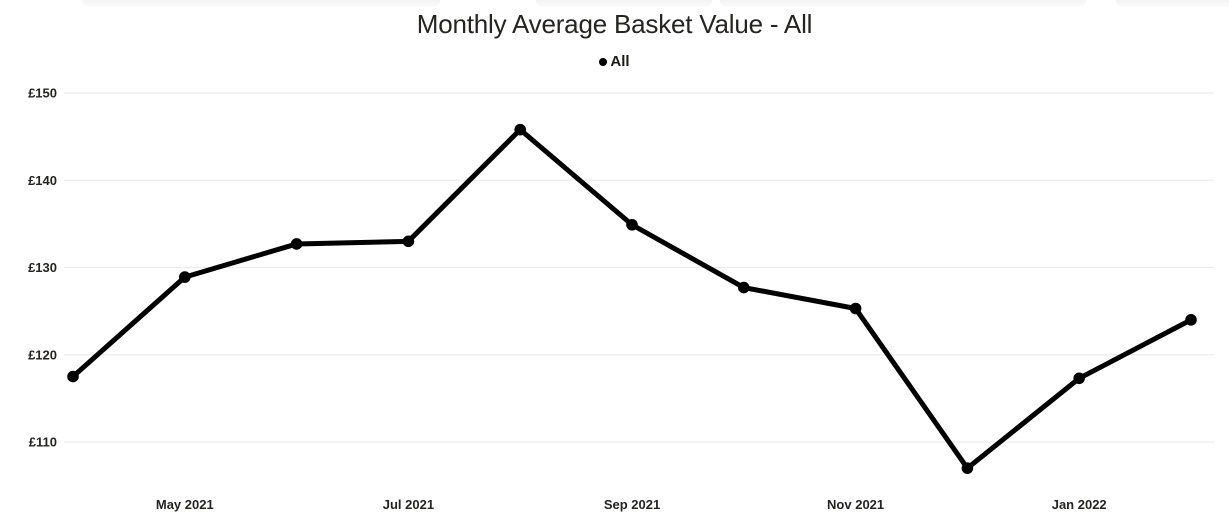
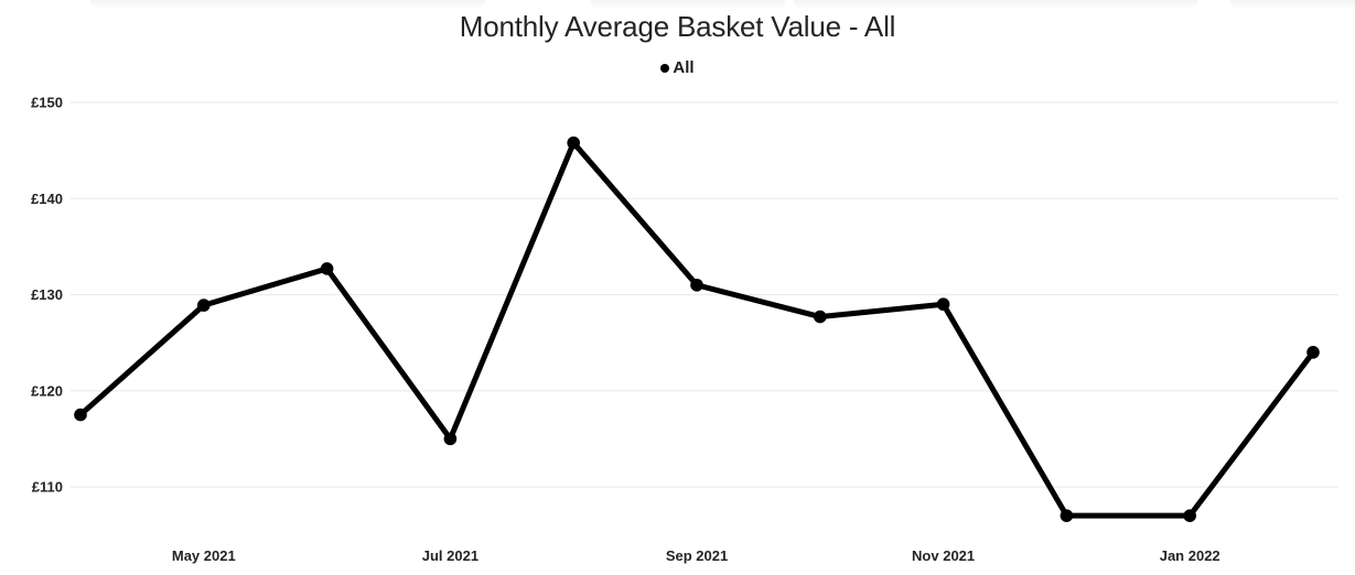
Jul 2021: £133 -> £115
Sep 2021: £135 -> £131
Nov 2021: £125 -> £129
Jan 2022: £117 -> £107
